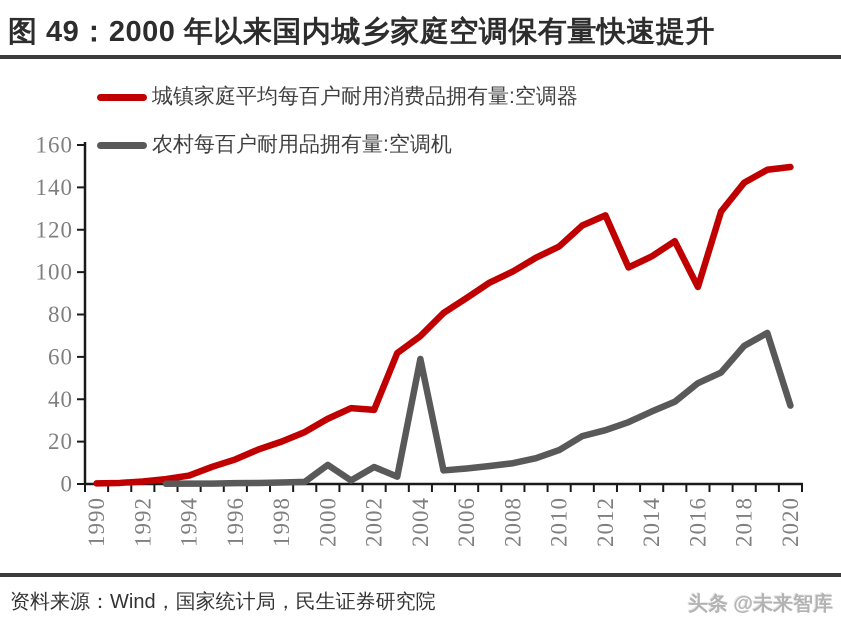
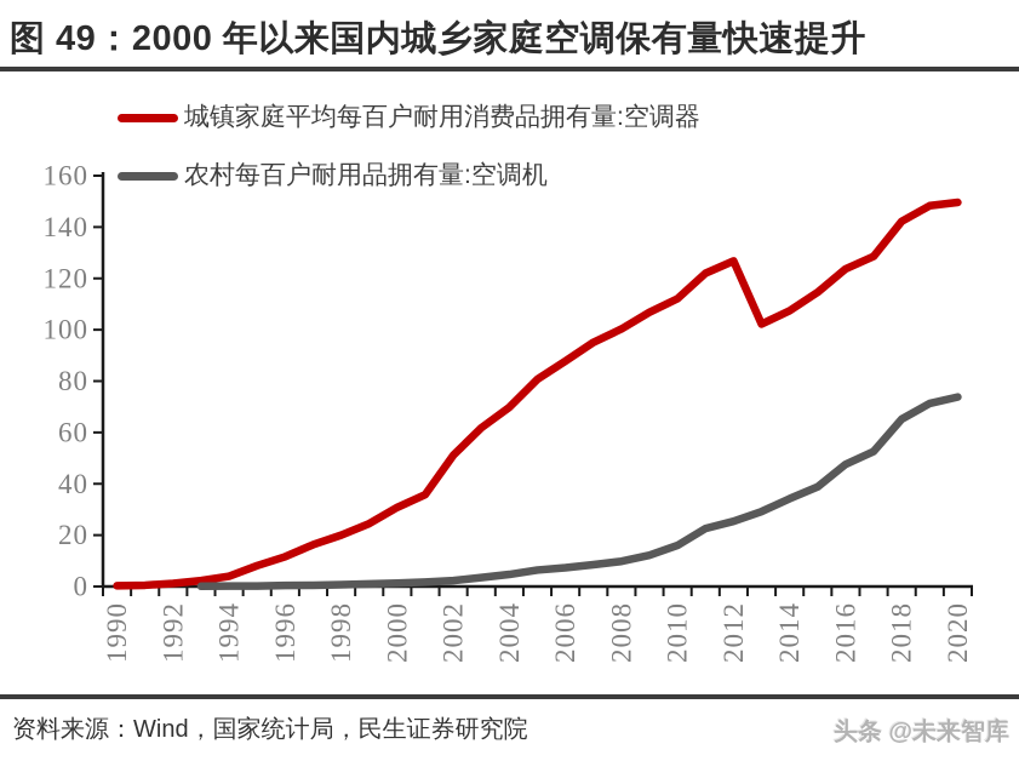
农村每百户耐用品拥有量:空调机/2000: 9 -> 1
城镇家庭平均每百户耐用消费品拥有量:空调器/2002: 35 -> 51
农村每百户耐用品拥有量:空调机/2002: 8 -> 2
农村每百户耐用品拥有量:空调机/2004: 59 -> 5
城镇家庭平均每百户耐用消费品拥有量:空调器/2016: 93 -> 124
农村每百户耐用品拥有量:空调机/2020: 37 -> 74
